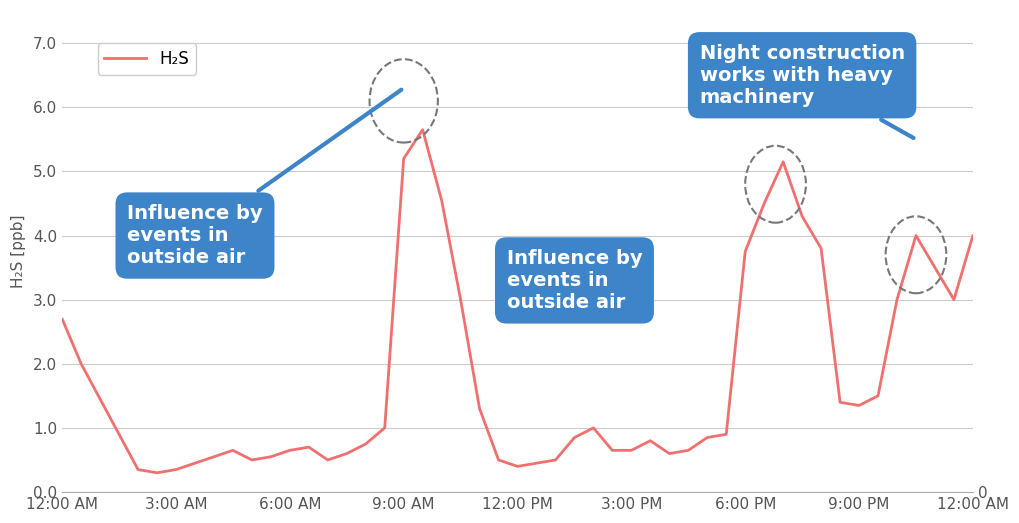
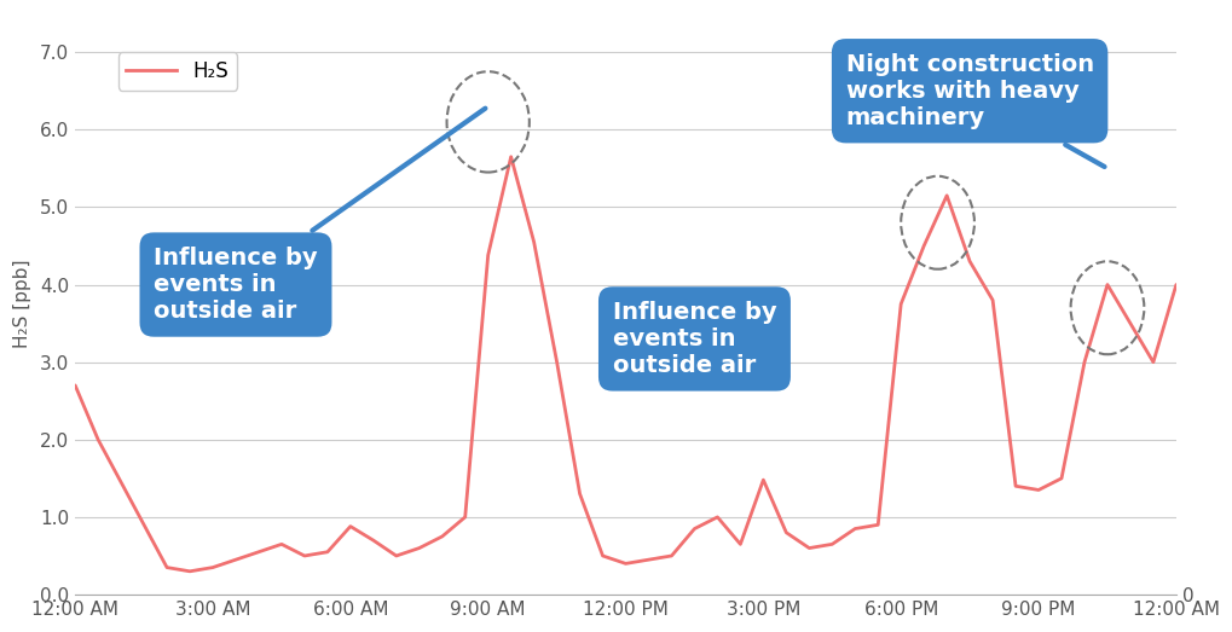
6:00 AM: 0.65 -> 0.88
9:00 AM: 5.20 -> 4.38
3:00 PM: 0.65 -> 1.48
